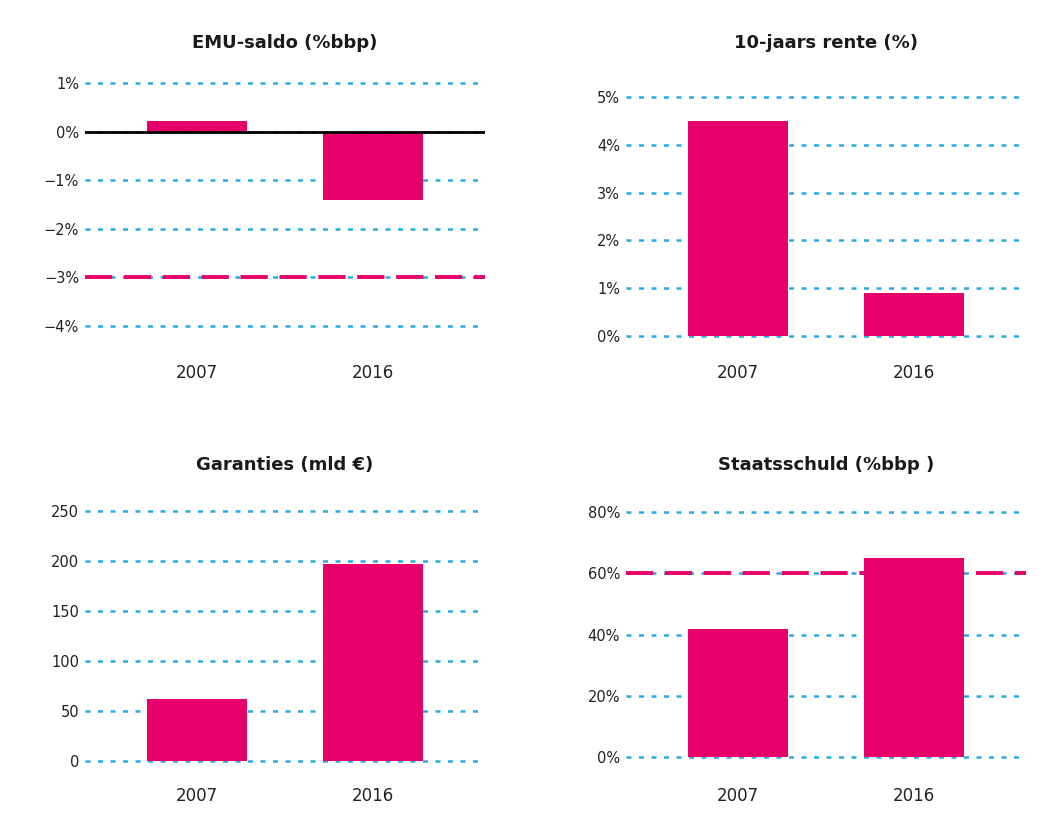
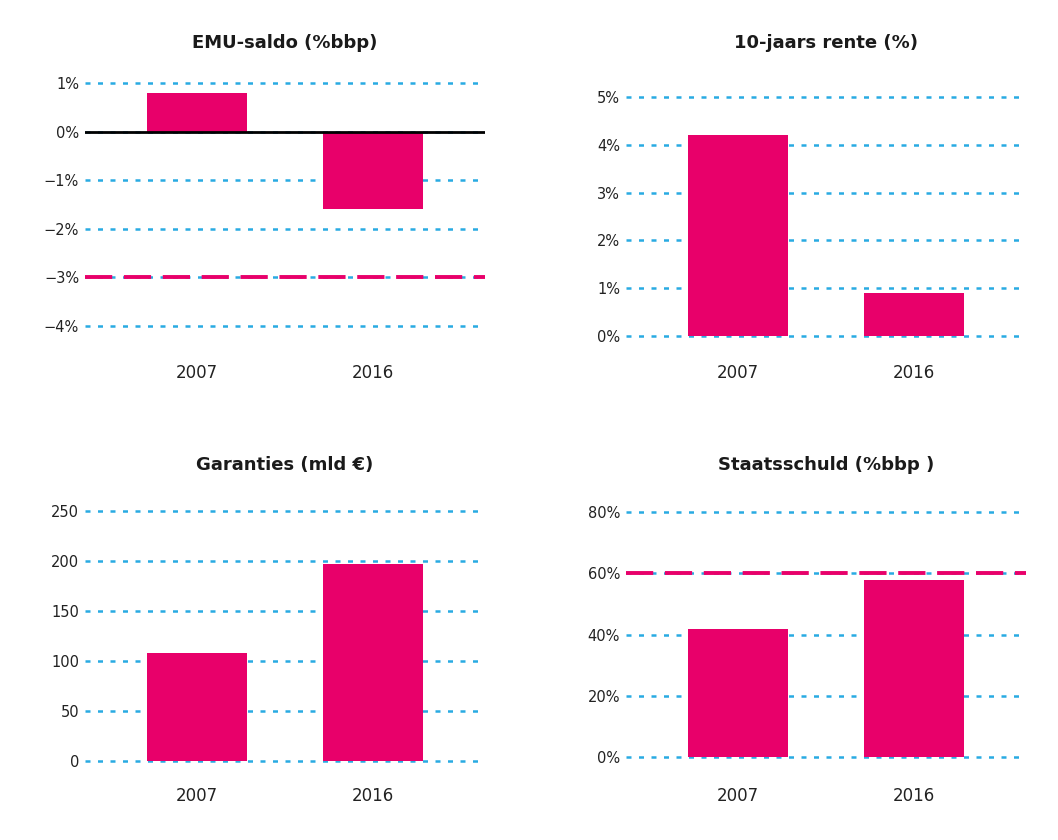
EMU-saldo (%bbp)/2007: 0.22% -> 0.80%
EMU-saldo (%bbp)/2016: -1.40% -> -1.60%
10-jaars rente (%)/2007: 4.5% -> 4.2%
Garanties (mld €)/2007: 62 -> 108
Staatsschuld (%bbp )/2016: 65% -> 58%
